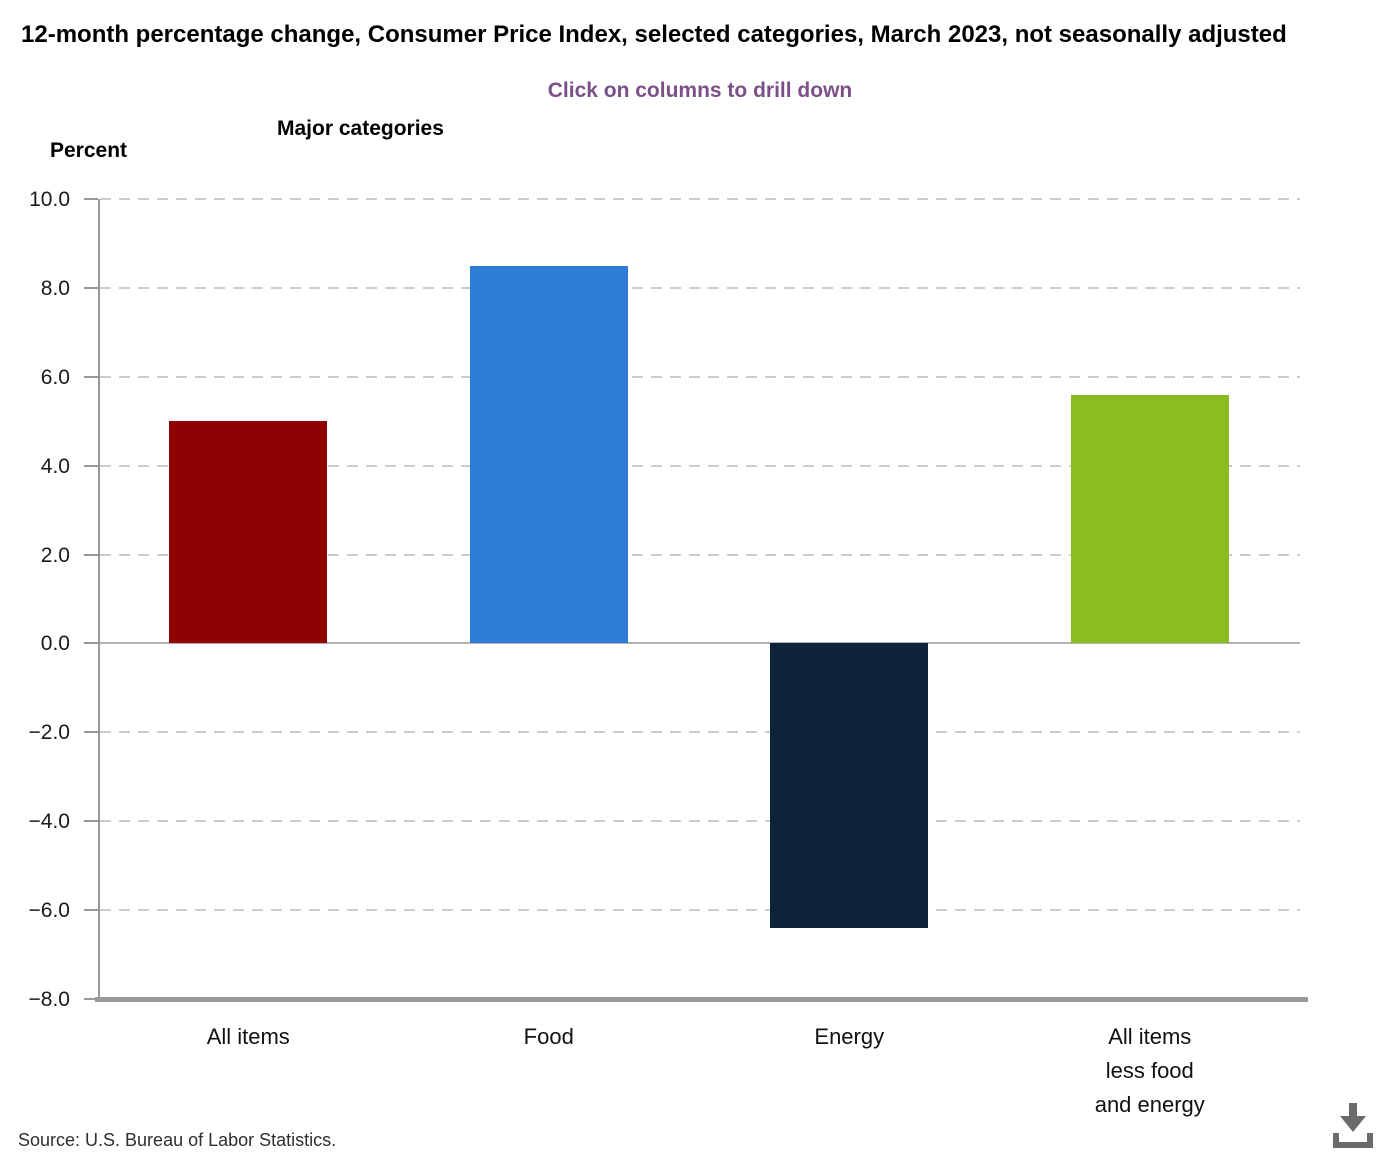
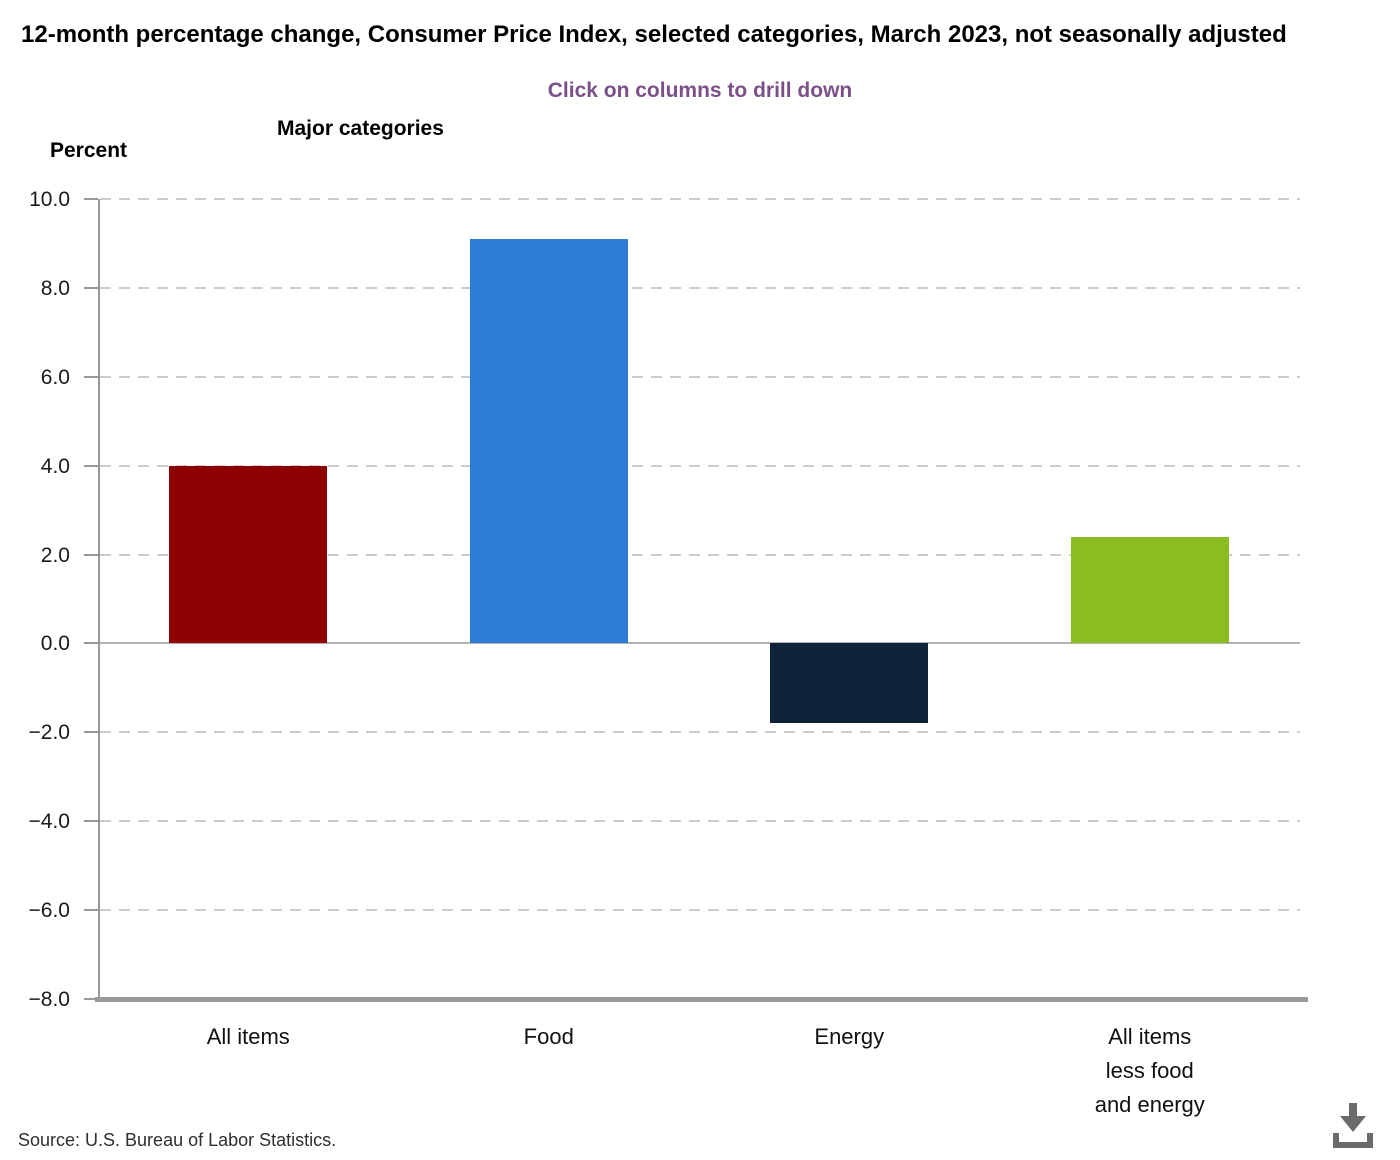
All items: 5.0 -> 4.0
Food: 8.5 -> 9.1
Energy: -6.4 -> -1.8
All items less food and energy: 5.6 -> 2.4
